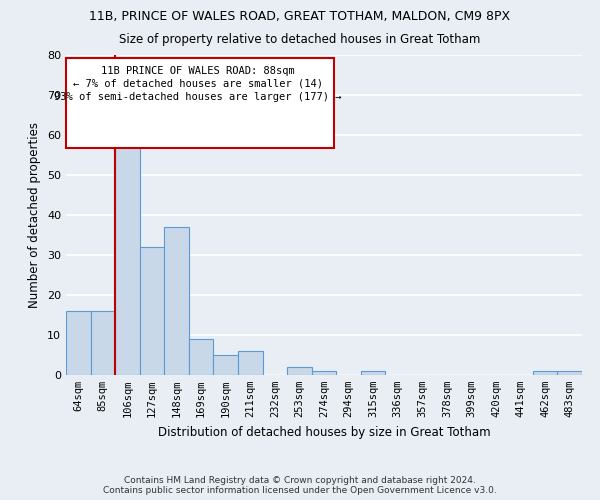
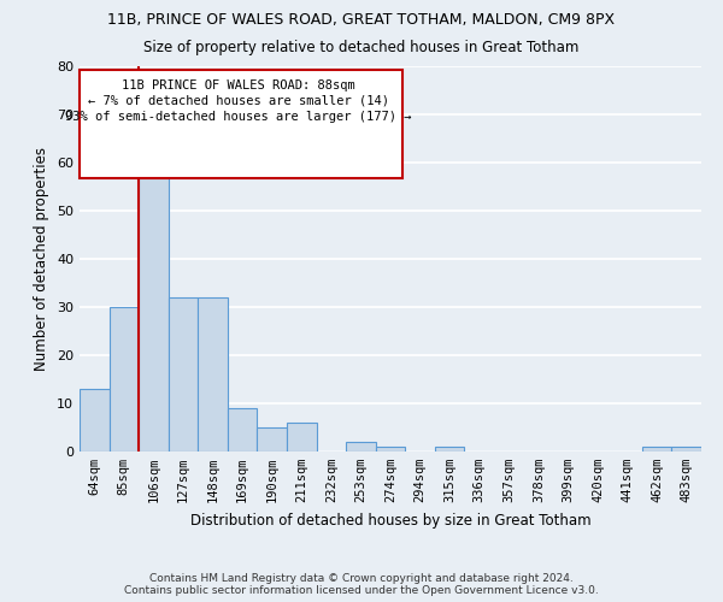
64sqm: 16 -> 13
85sqm: 16 -> 30
148sqm: 37 -> 32
